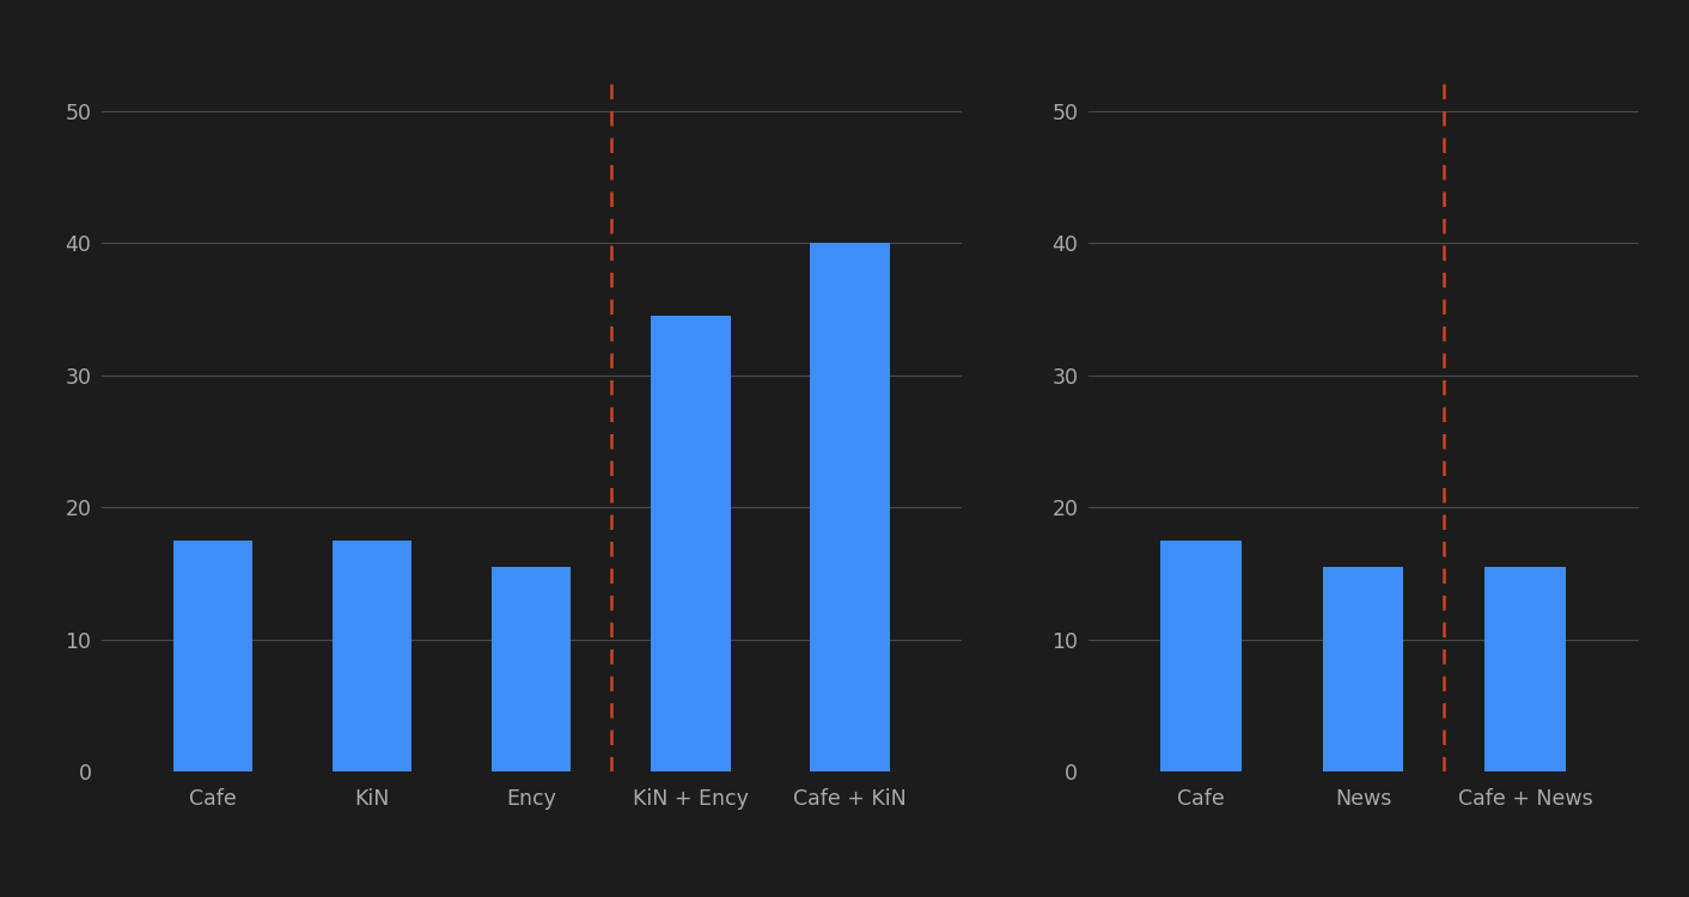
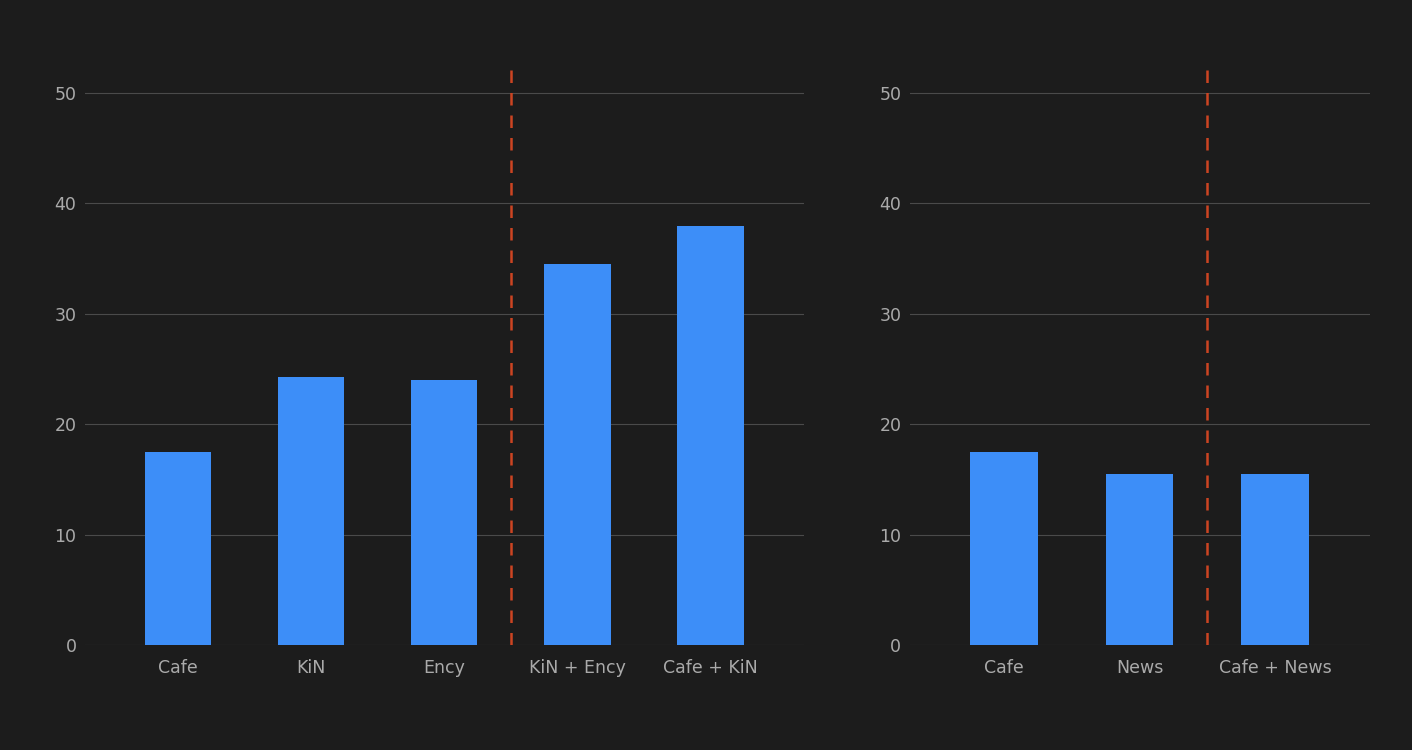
KiN: 17.5 -> 24.3
Ency: 15.5 -> 24.0
Cafe + KiN: 40.0 -> 38.0
